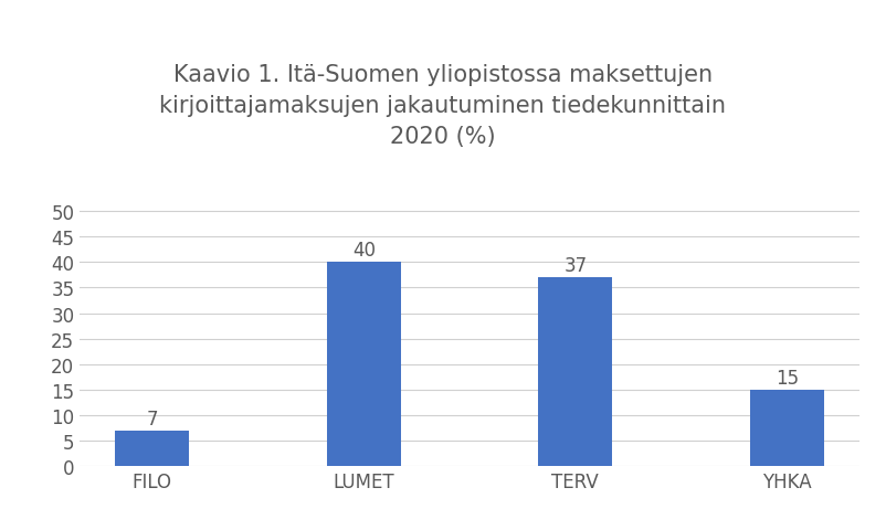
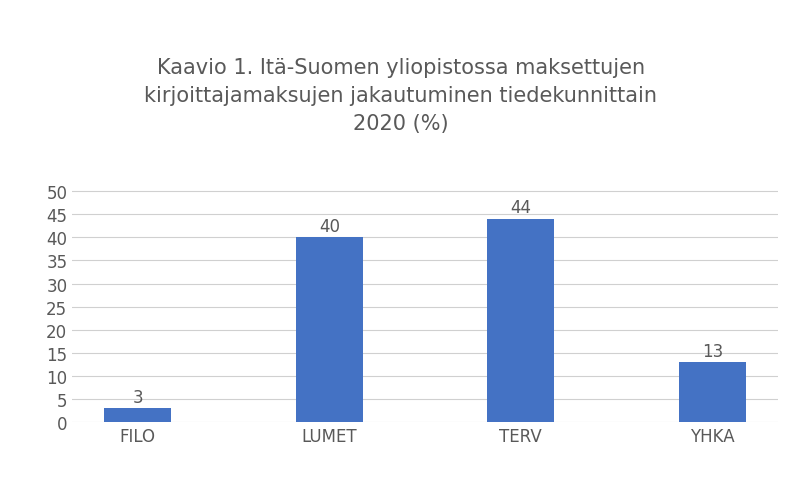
FILO: 7 -> 3
TERV: 37 -> 44
YHKA: 15 -> 13
